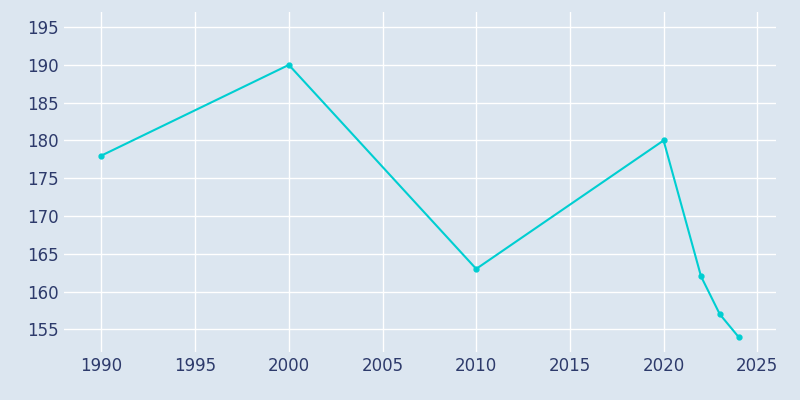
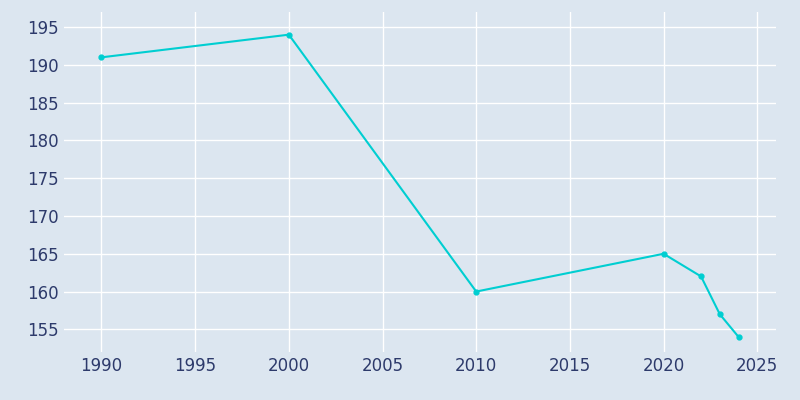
1990: 178 -> 191
2000: 190 -> 194
2010: 163 -> 160
2020: 180 -> 165
